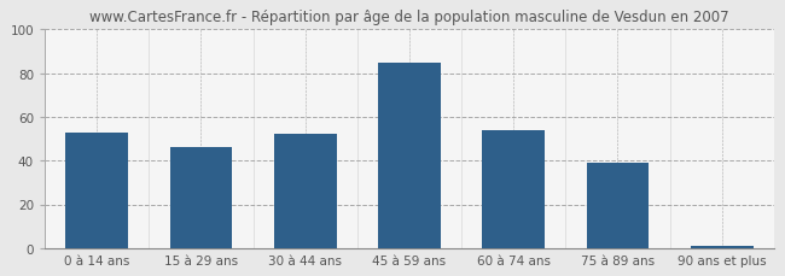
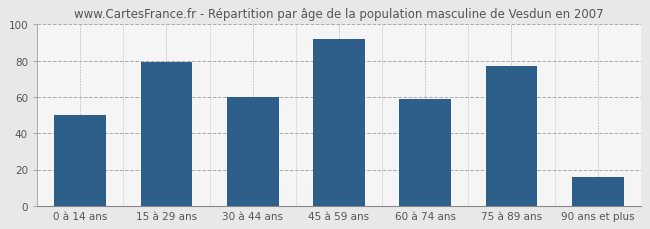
0 à 14 ans: 53 -> 50
15 à 29 ans: 46 -> 79
30 à 44 ans: 52 -> 60
45 à 59 ans: 85 -> 92
60 à 74 ans: 54 -> 59
75 à 89 ans: 39 -> 77
90 ans et plus: 1 -> 16
